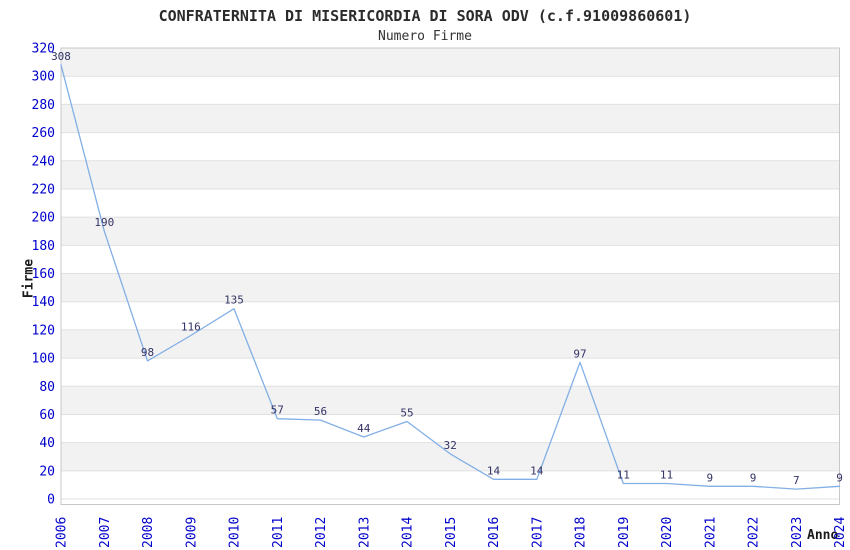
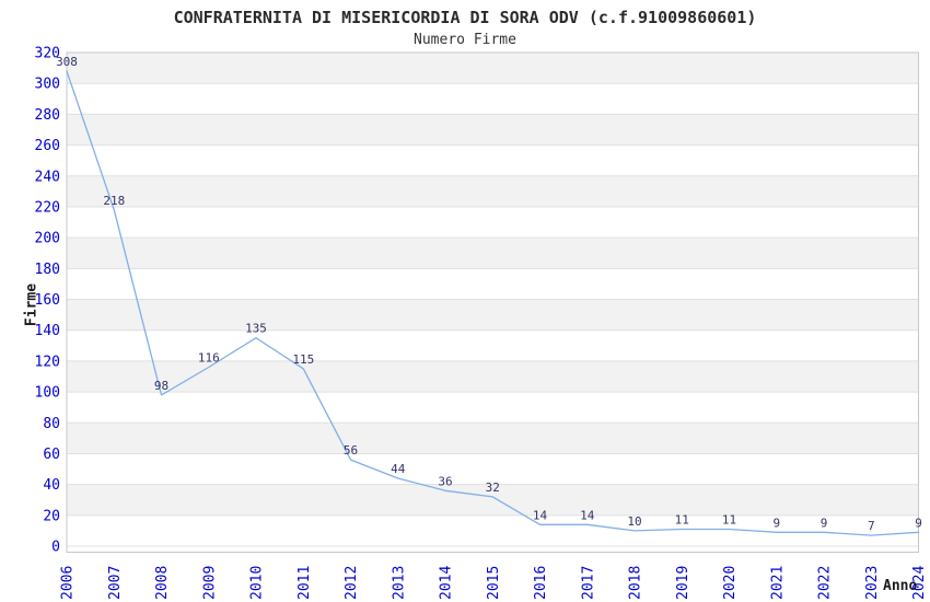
2007: 190 -> 218
2011: 57 -> 115
2014: 55 -> 36
2018: 97 -> 10
